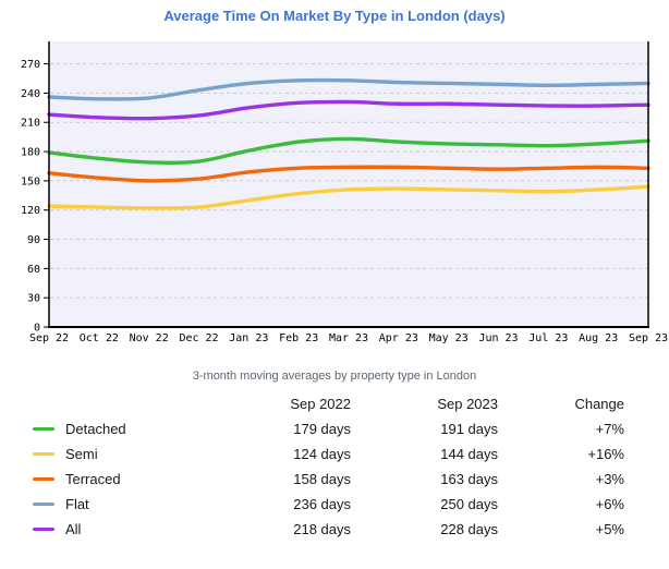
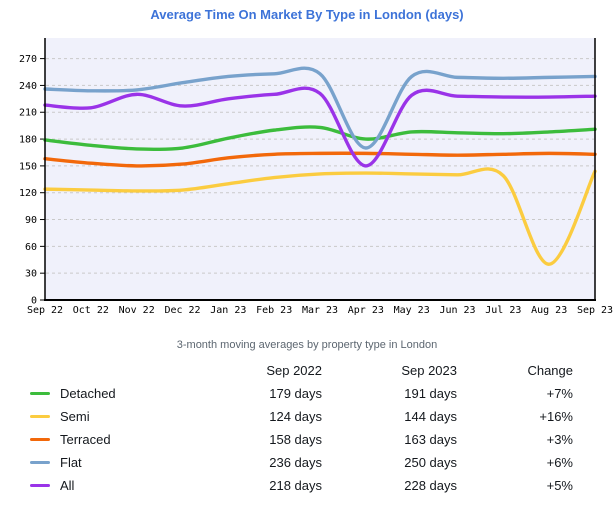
All/Nov 22: 210 -> 230
Detached/Apr 23: 190 -> 180
Flat/Apr 23: 250 -> 170
All/Apr 23: 230 -> 150
Semi/Aug 23: 140 -> 40
